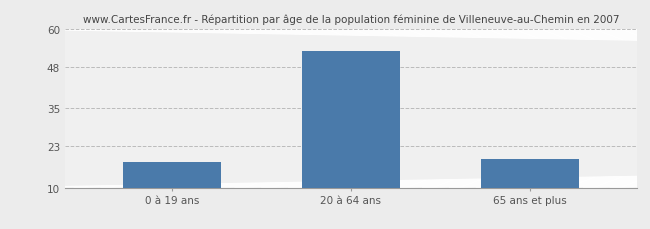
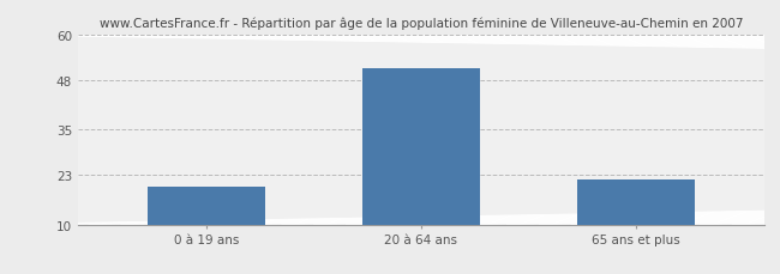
0 à 19 ans: 18 -> 20
20 à 64 ans: 53 -> 51
65 ans et plus: 19 -> 22
